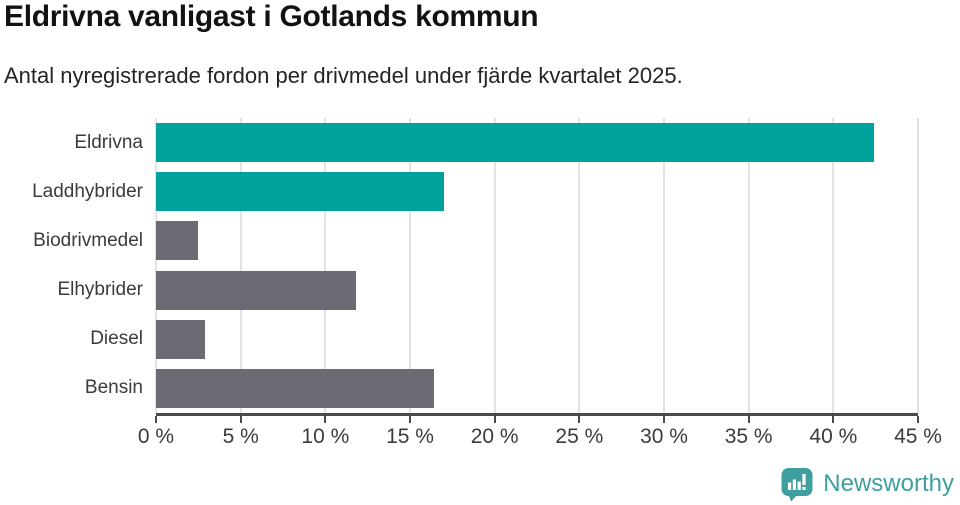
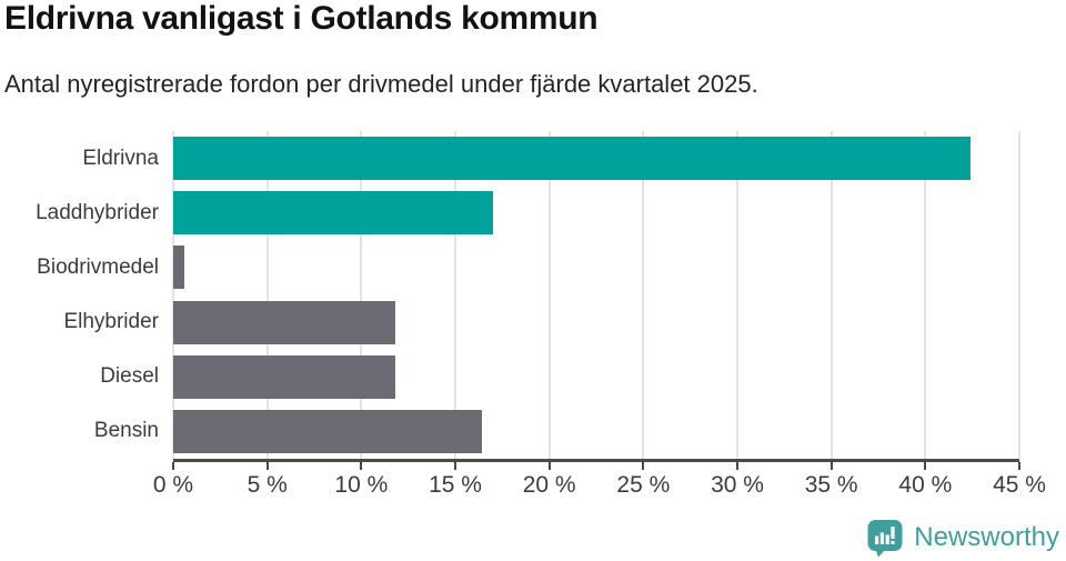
Biodrivmedel: 2.5% -> 0.6%
Diesel: 2.9% -> 11.8%
